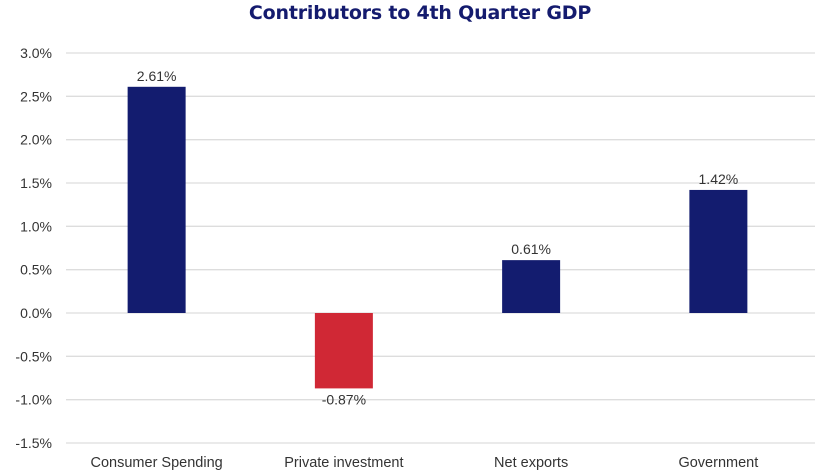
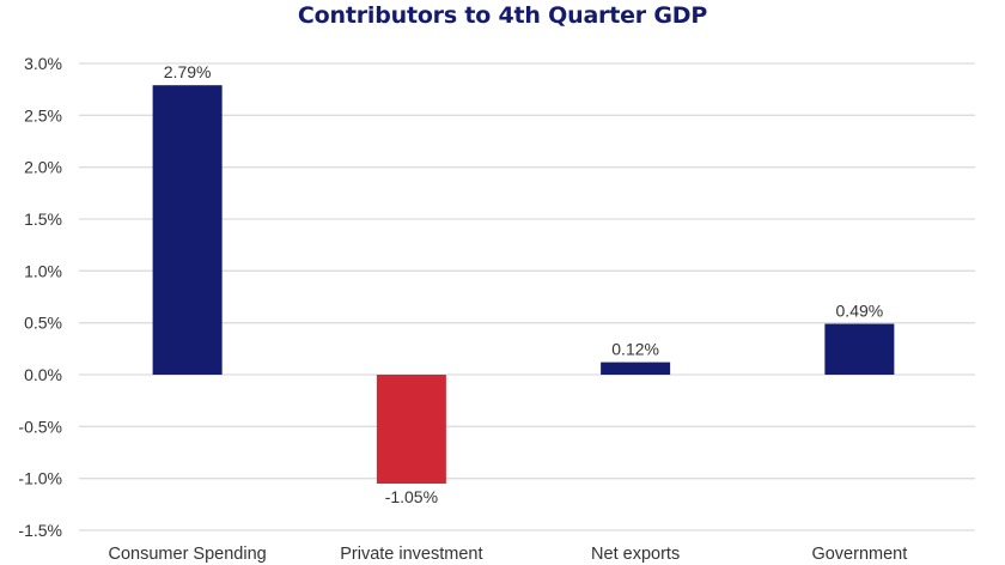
Consumer Spending: 2.61% -> 2.79%
Private investment: -0.87% -> -1.05%
Net exports: 0.61% -> 0.12%
Government: 1.42% -> 0.49%
